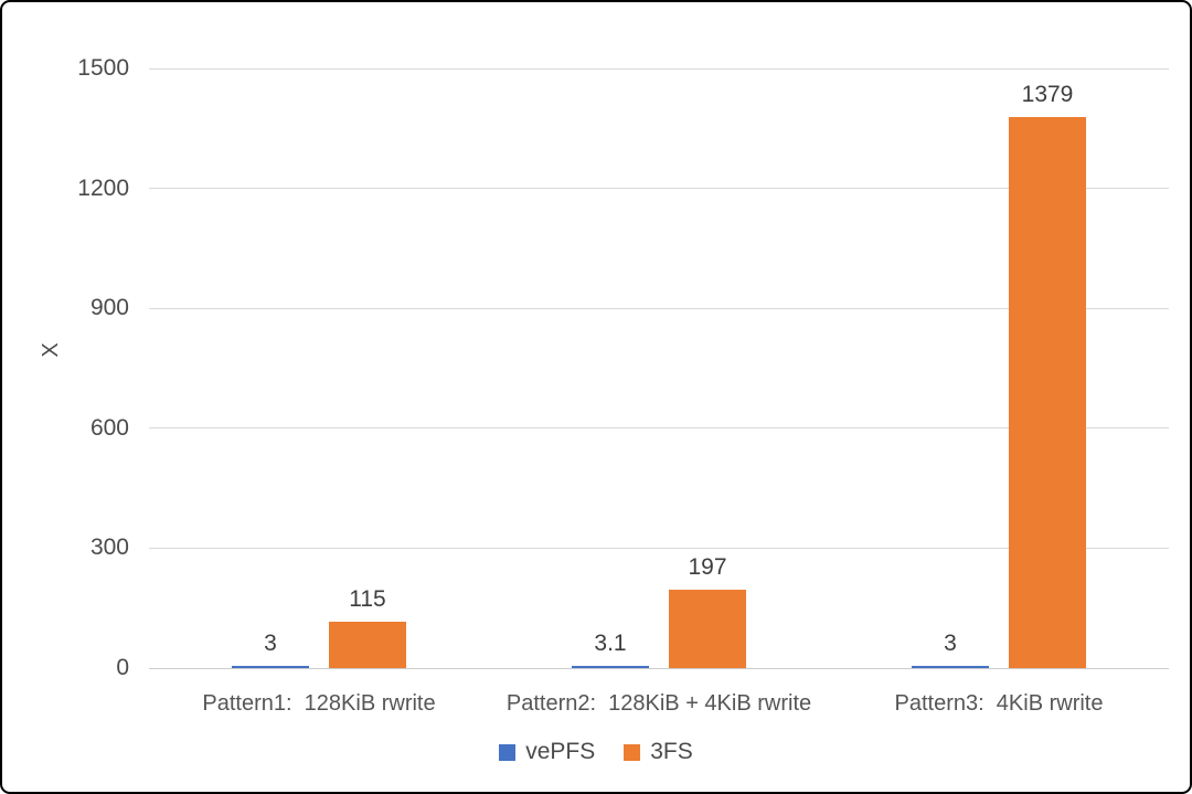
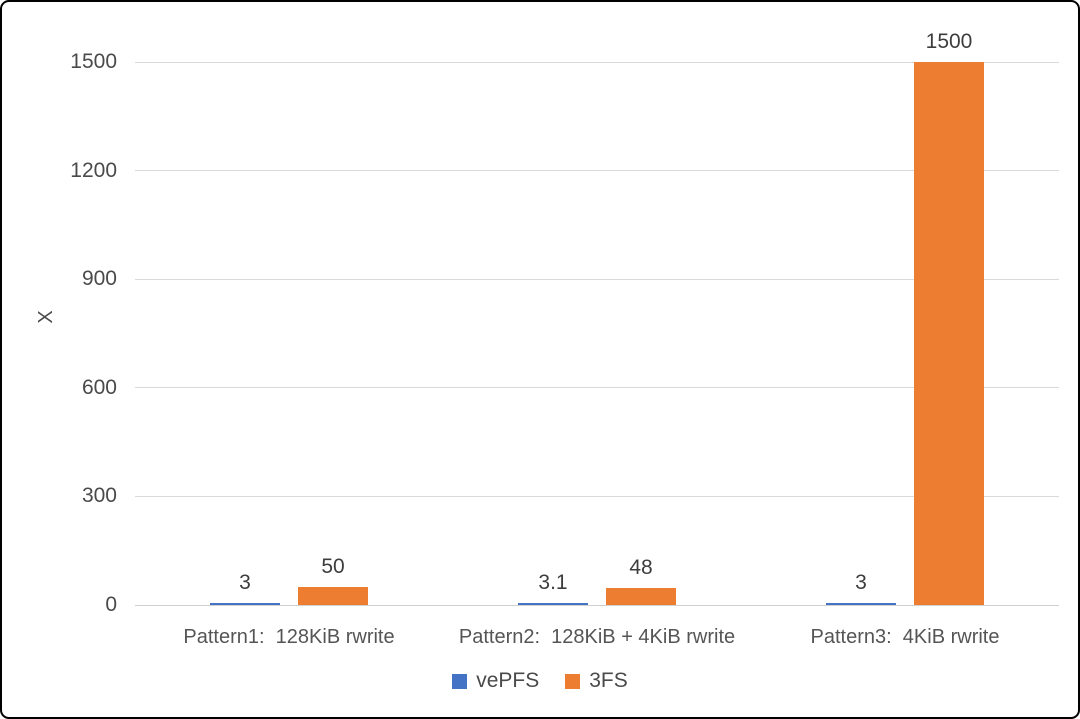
3FS/Pattern1: 128KiB rwrite: 115 -> 50
3FS/Pattern2: 128KiB + 4KiB rwrite: 197 -> 48
3FS/Pattern3: 4KiB rwrite: 1379 -> 1500
